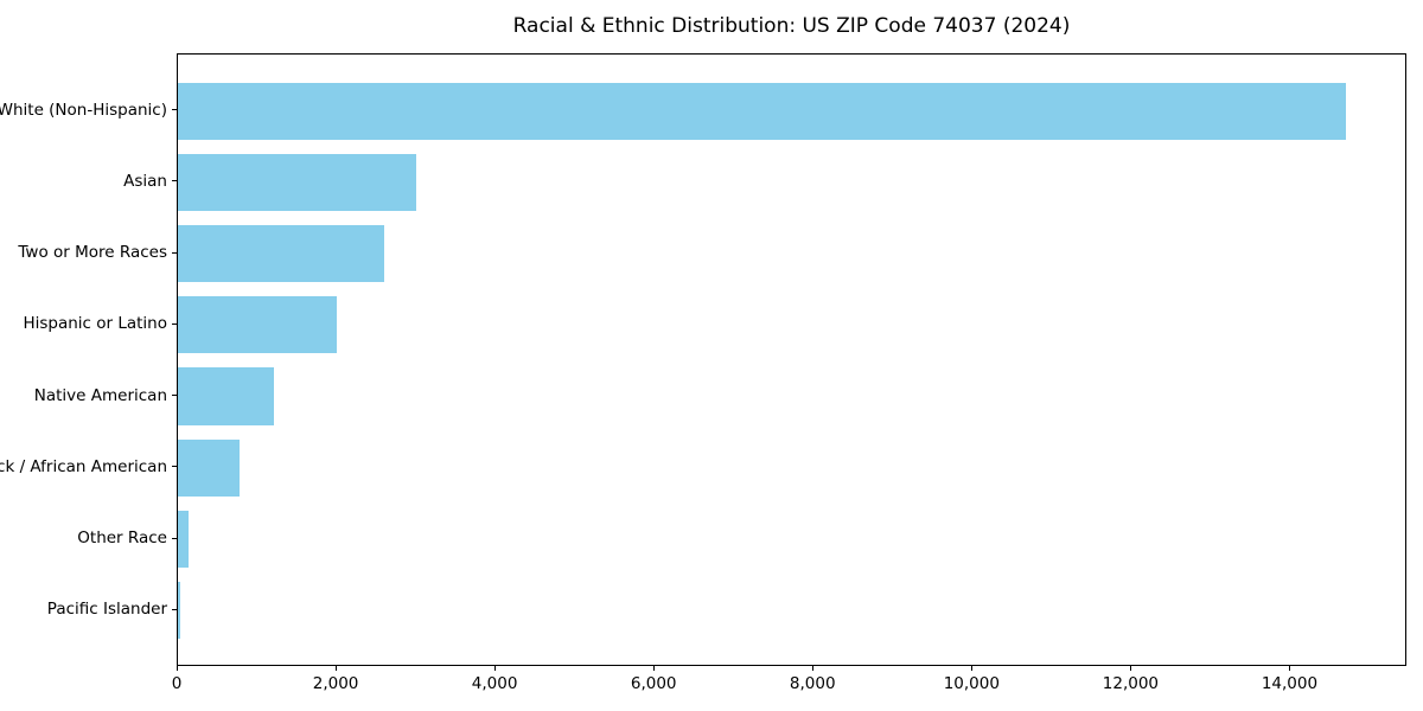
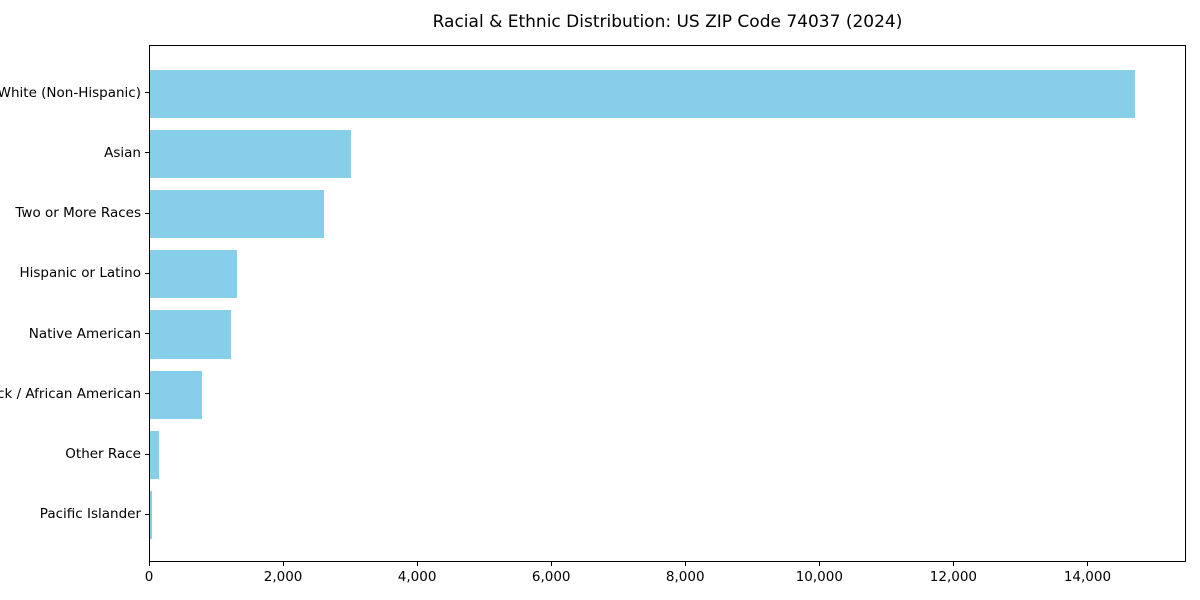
Hispanic or Latino: 2000 -> 1300
